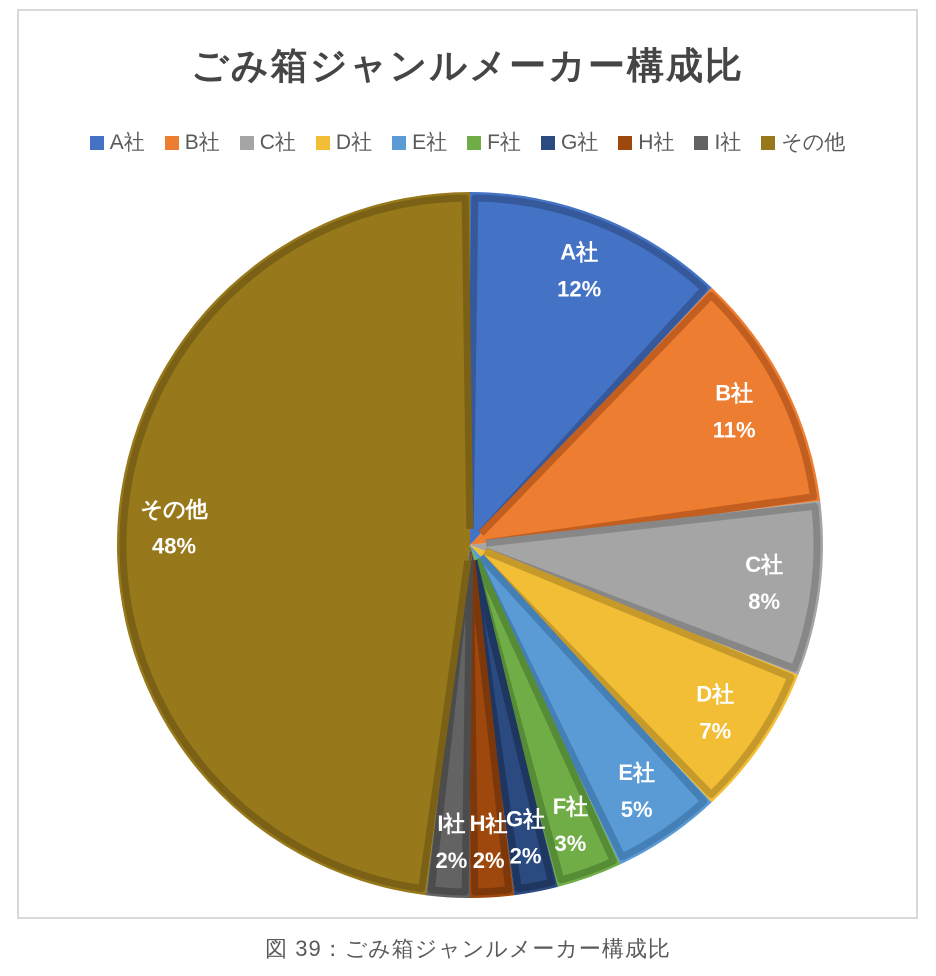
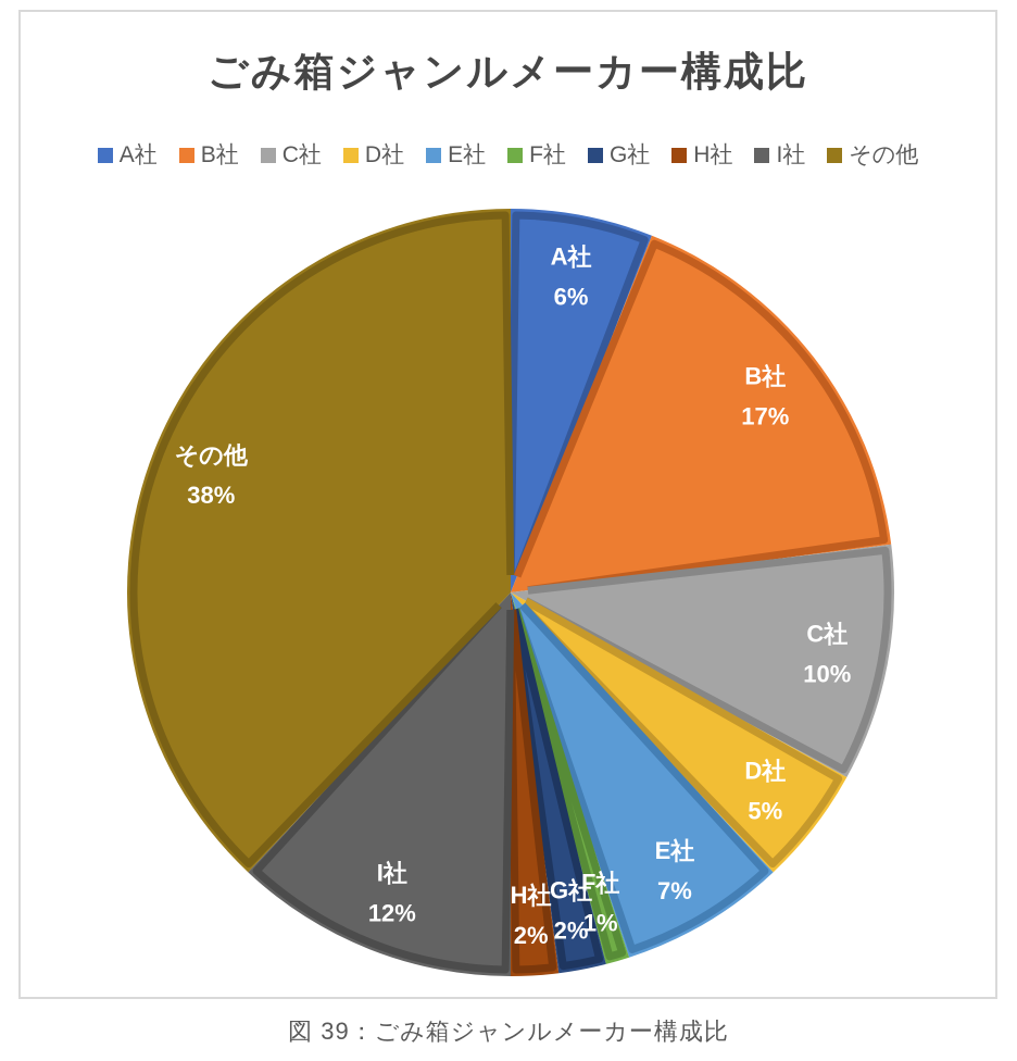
A社: 12% -> 6%
B社: 11% -> 17%
C社: 8% -> 10%
D社: 7% -> 5%
E社: 5% -> 7%
F社: 3% -> 1%
I社: 2% -> 12%
その他: 48% -> 38%
